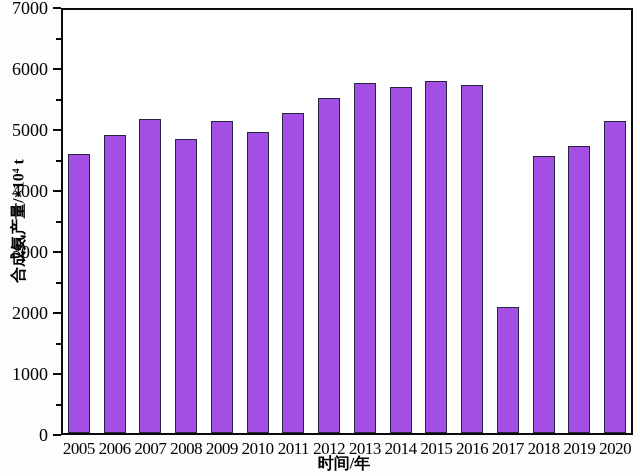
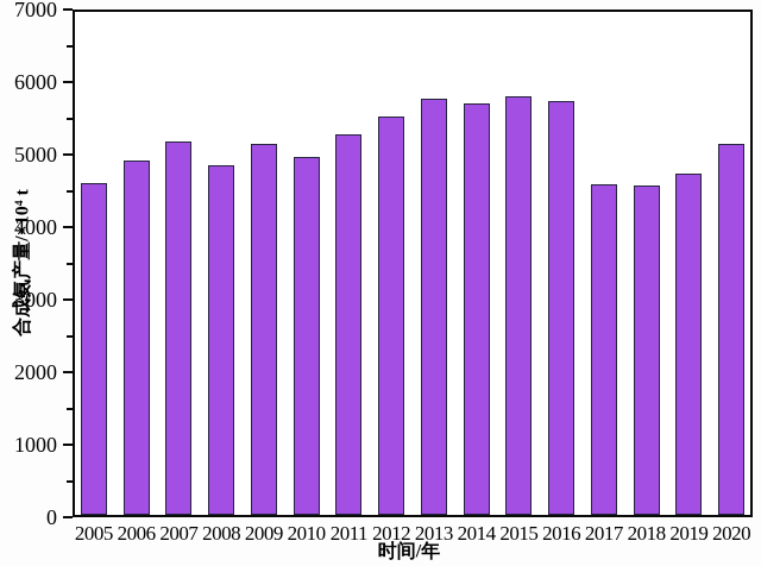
2017: 2100 -> 4600
